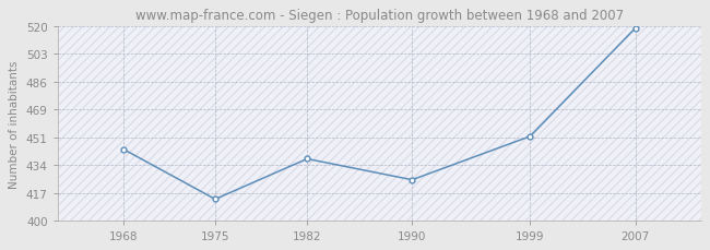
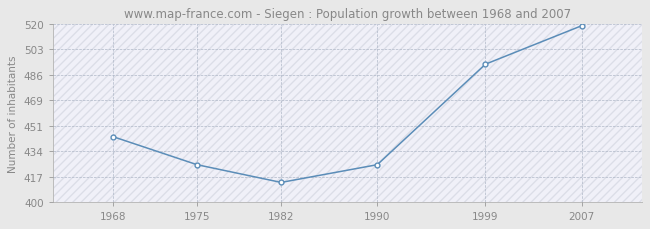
1975: 413 -> 425
1982: 438 -> 413
1999: 452 -> 493
